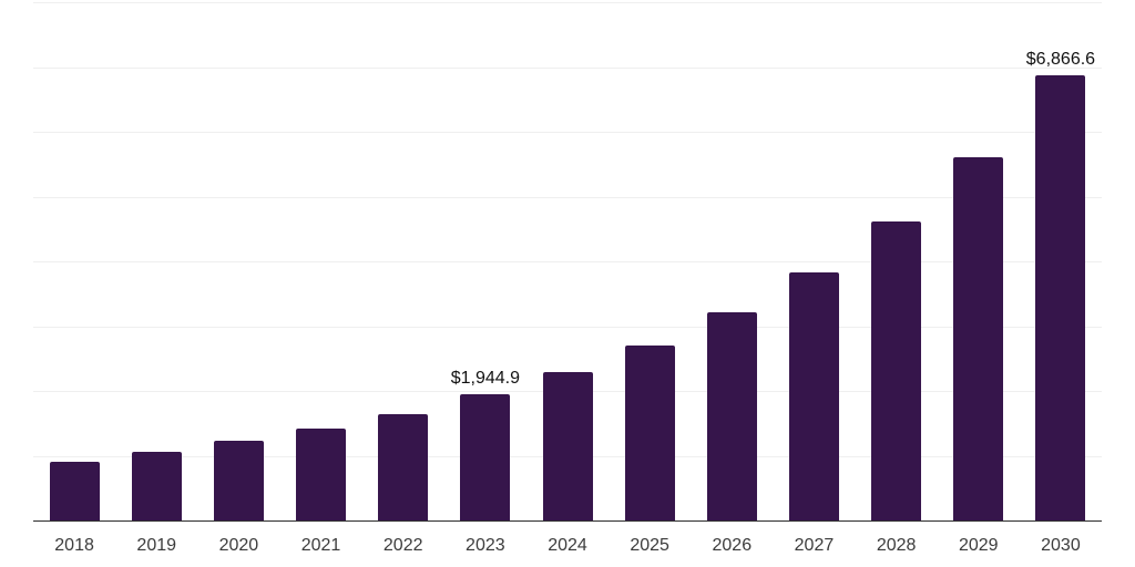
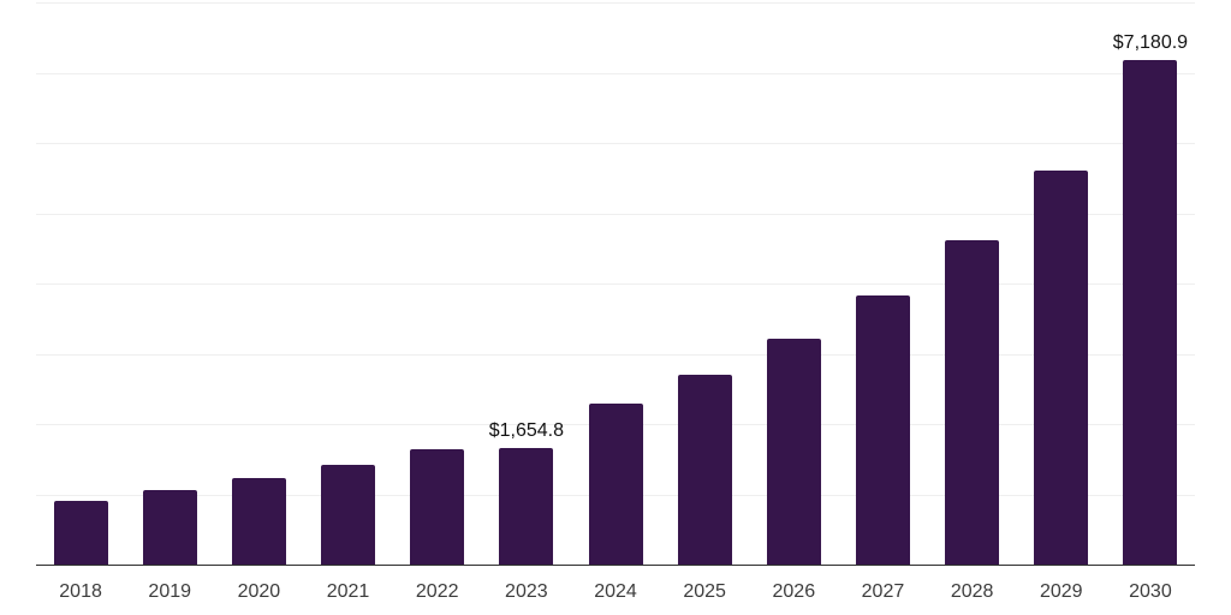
2023: $1,944.9 -> $1,654.8
2030: $6,866.6 -> $7,180.9
